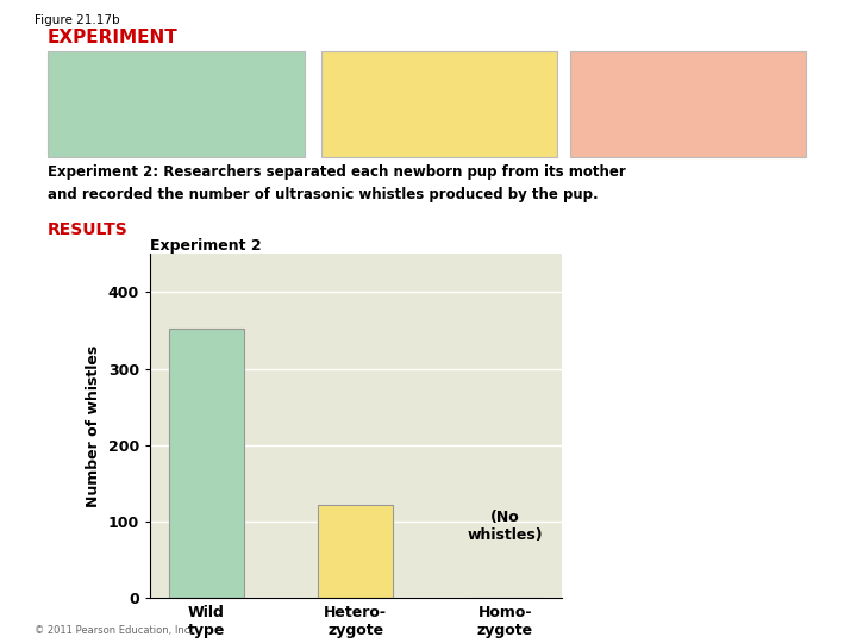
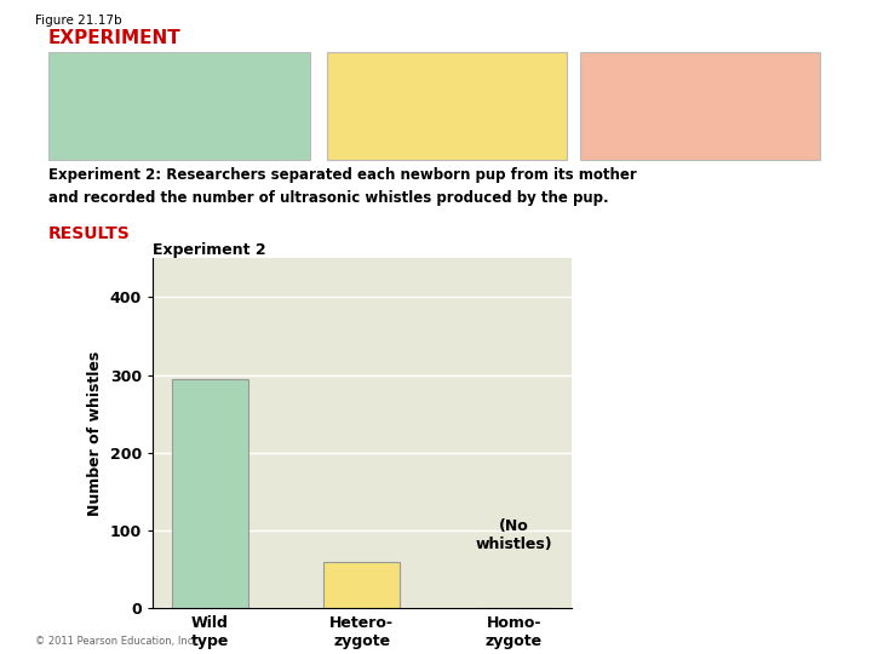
Wild type: 352 -> 295
Hetero- zygote: 122 -> 60
